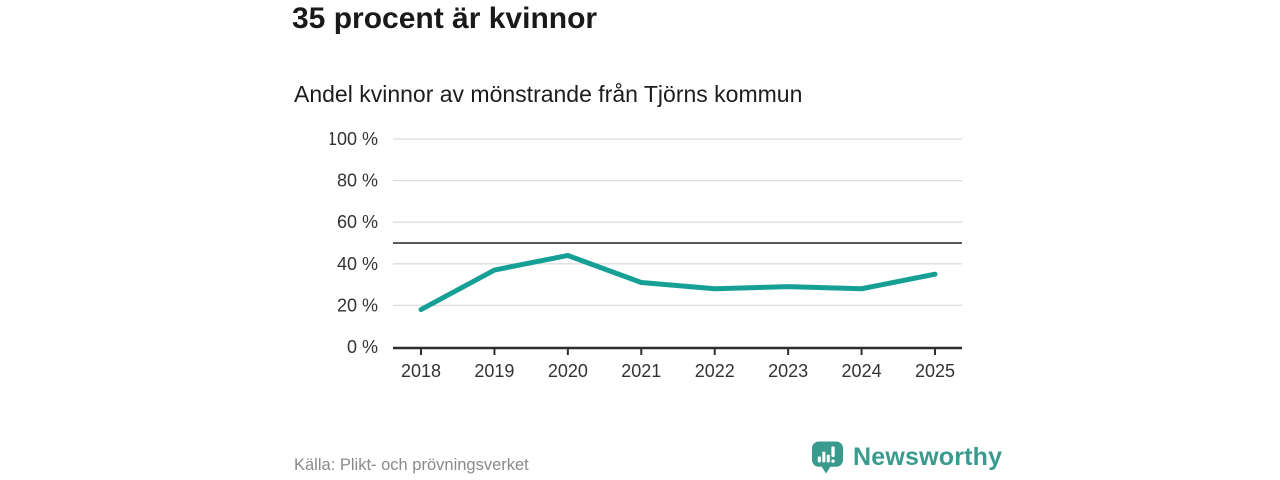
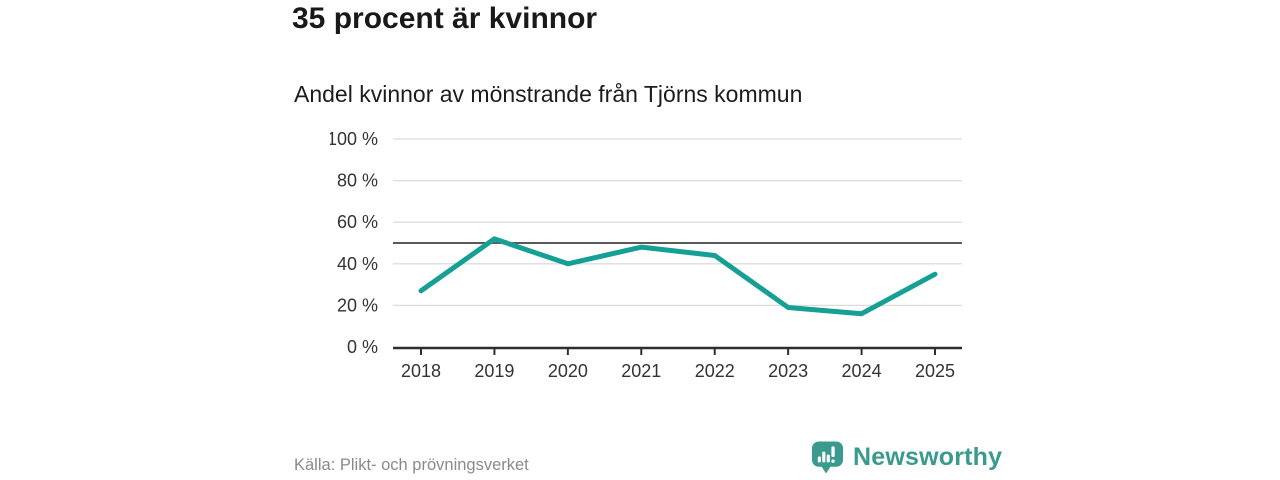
2018: 18% -> 27%
2019: 37% -> 52%
2020: 44% -> 40%
2021: 31% -> 48%
2022: 28% -> 44%
2023: 29% -> 19%
2024: 28% -> 16%
